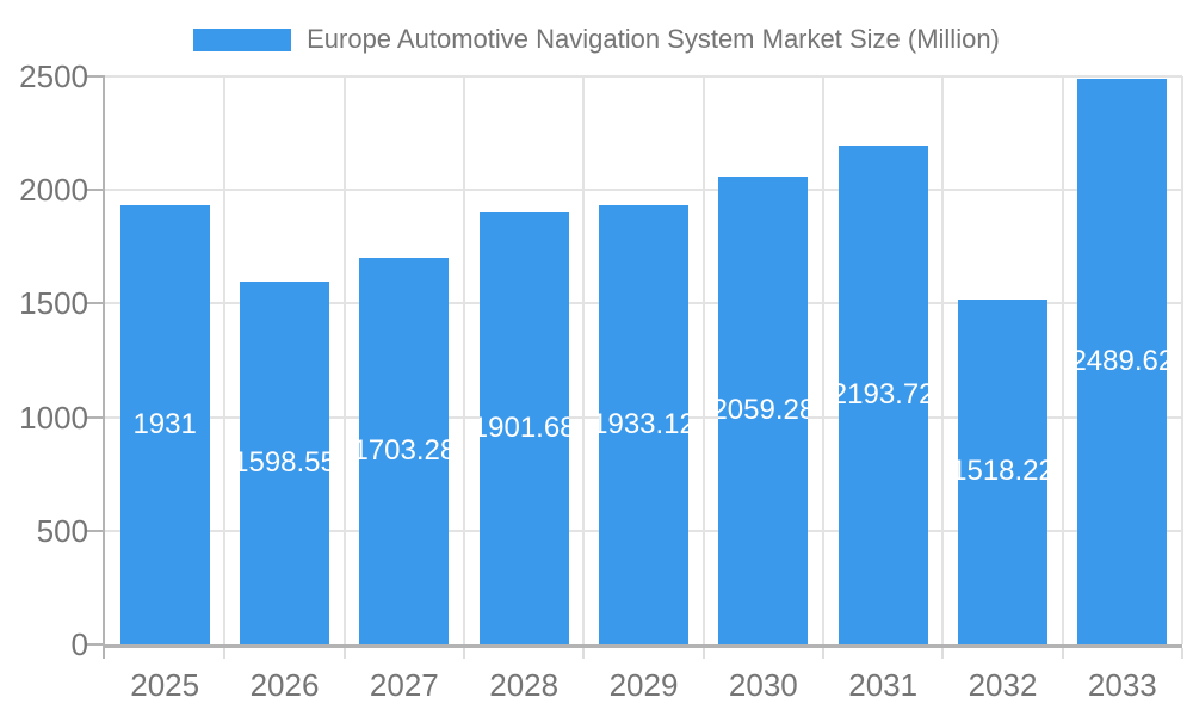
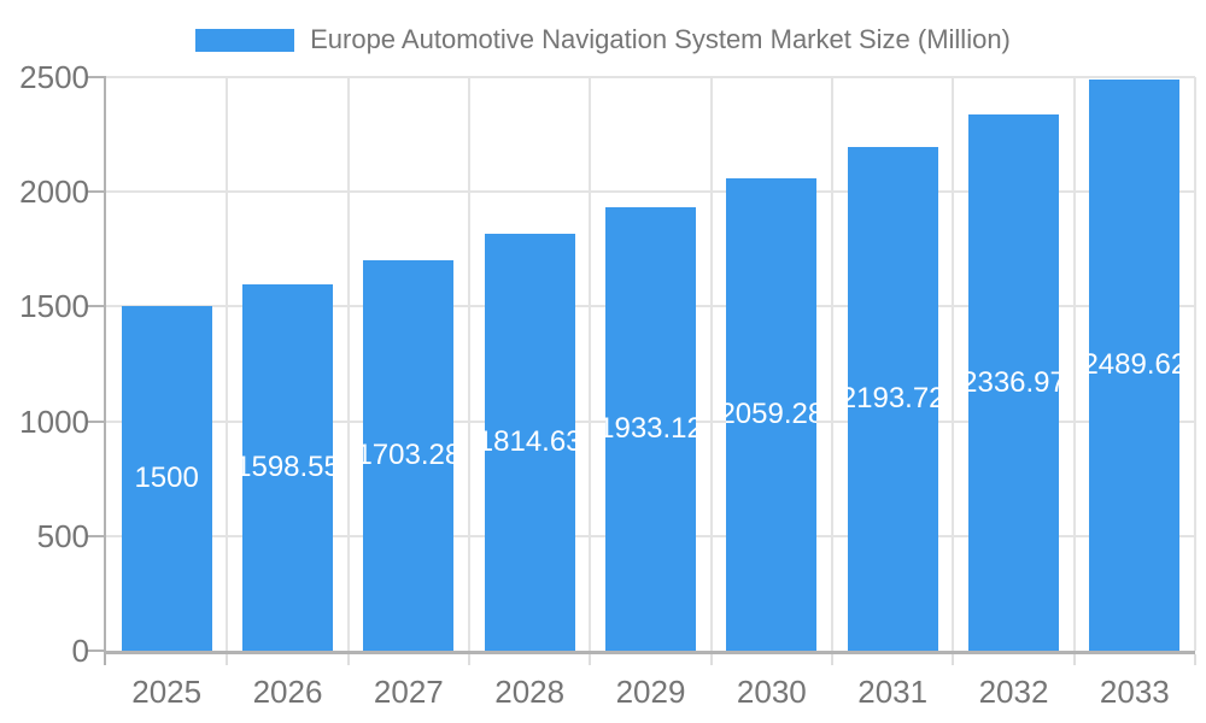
2025: 1931 -> 1500
2028: 1901.68 -> 1814.63
2032: 1518.22 -> 2336.97
